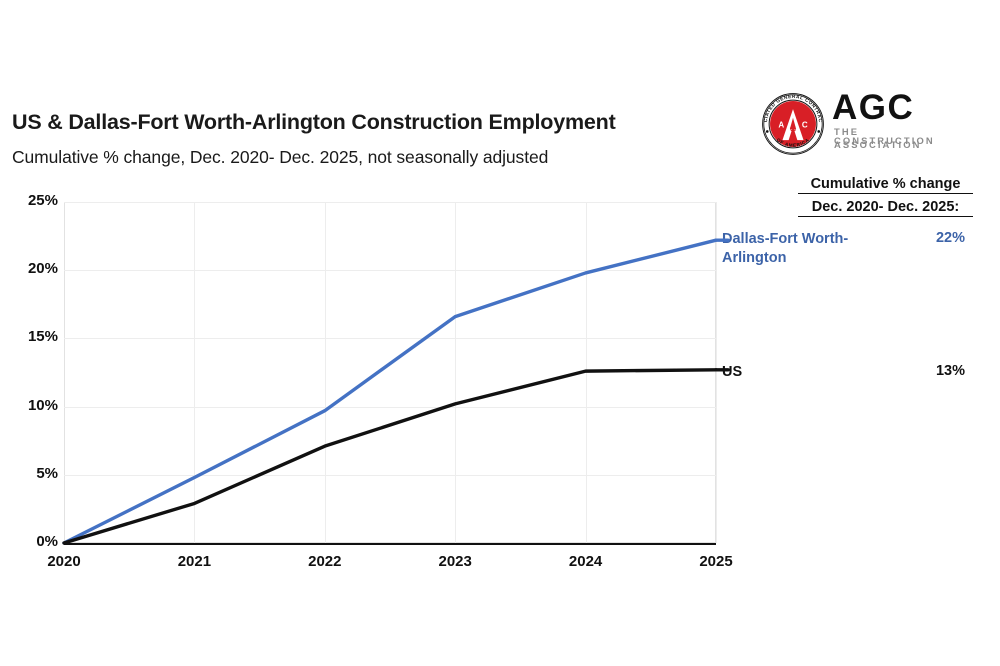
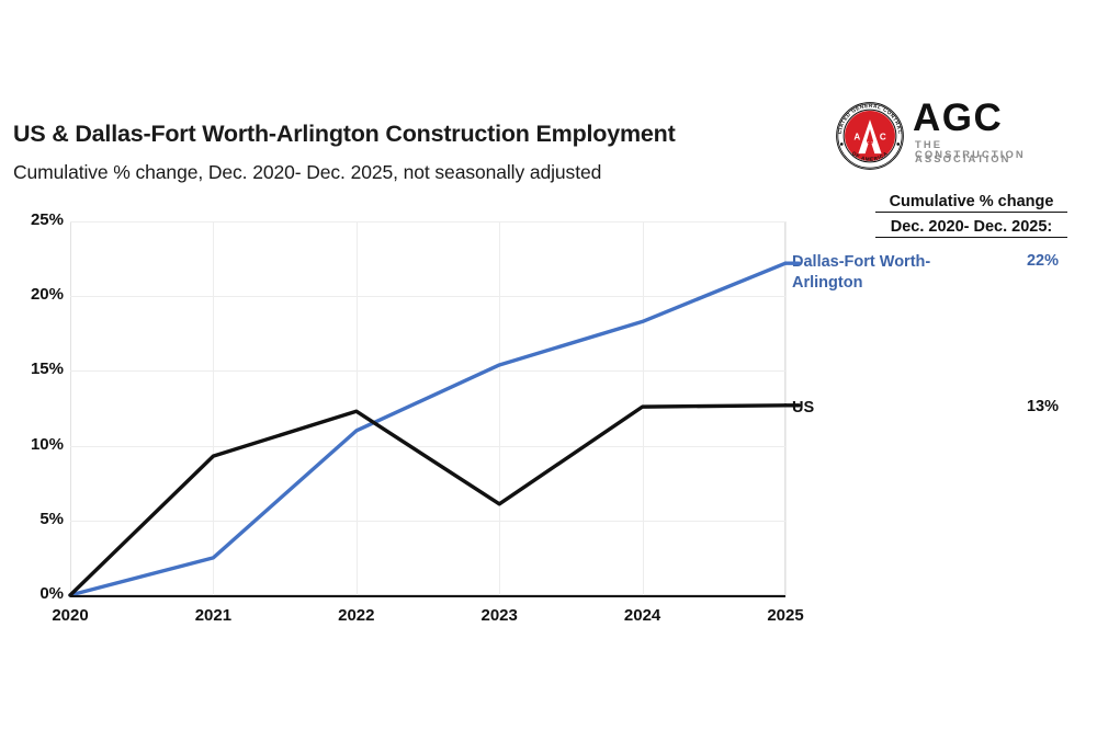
Dallas-Fort Worth-Arlington/2021: 4.8% -> 2.5%
US/2021: 2.9% -> 9.3%
Dallas-Fort Worth-Arlington/2022: 9.7% -> 11.0%
US/2022: 7.1% -> 12.3%
Dallas-Fort Worth-Arlington/2023: 16.6% -> 15.4%
US/2023: 10.2% -> 6.1%
Dallas-Fort Worth-Arlington/2024: 19.8% -> 18.3%
